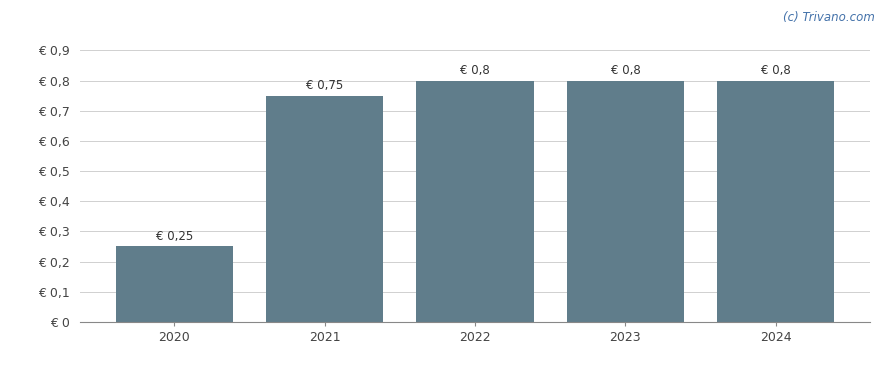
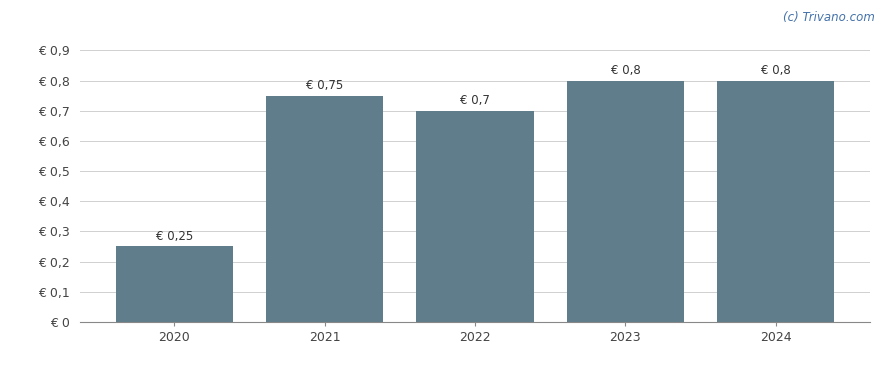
2022: 0,8 -> 0,7
